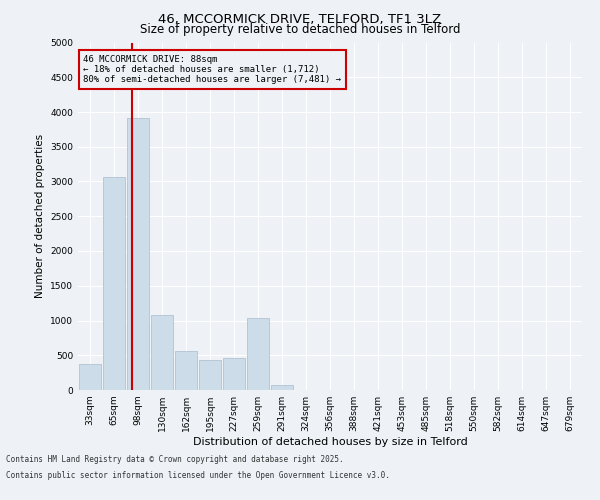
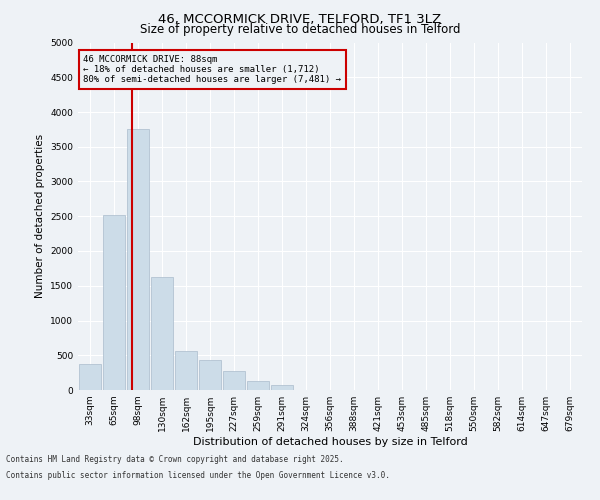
65sqm: 3060 -> 2520
98sqm: 3920 -> 3750
130sqm: 1080 -> 1620
227sqm: 460 -> 280
259sqm: 1040 -> 130
